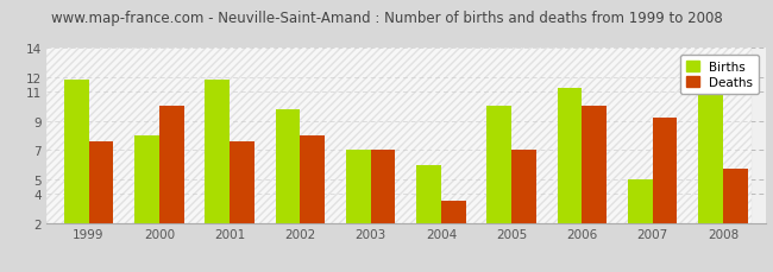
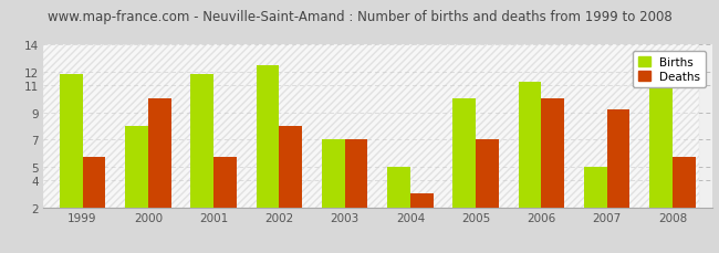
Deaths/1999: 7.6 -> 5.7
Deaths/2001: 7.6 -> 5.7
Births/2002: 9.8 -> 12.5
Births/2004: 6.0 -> 5.0
Deaths/2004: 3.5 -> 3.0
